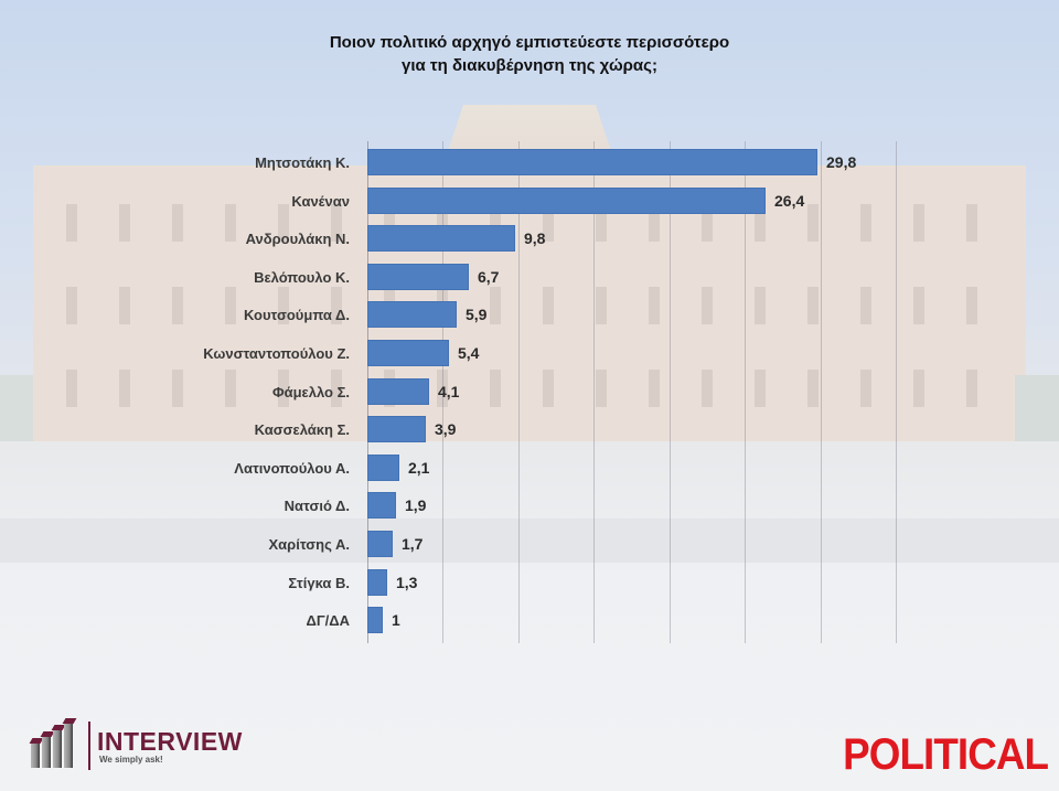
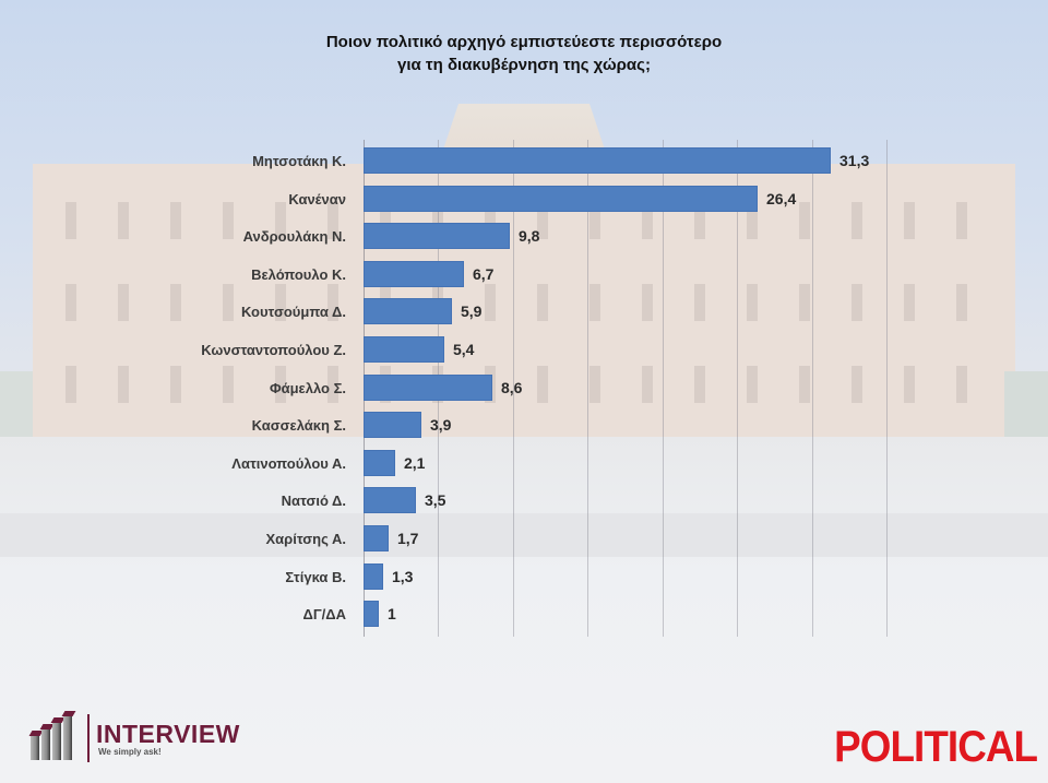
Μητσοτάκη Κ.: 29,8 -> 31,3
Φάμελλο Σ.: 4,1 -> 8,6
Νατσιό Δ.: 1,9 -> 3,5
